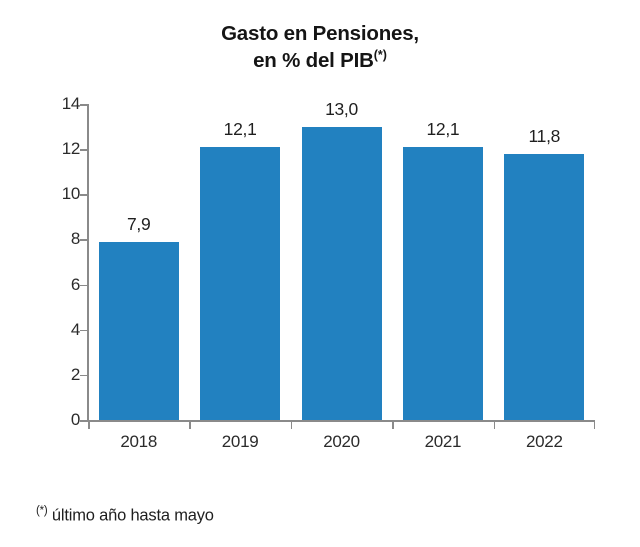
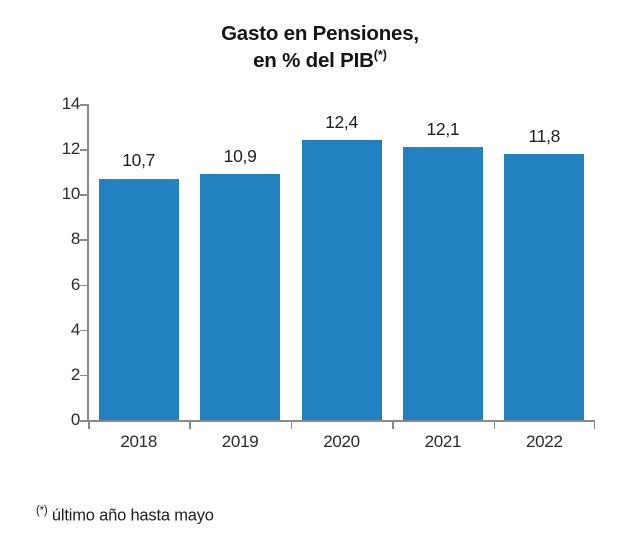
2018: 7,9 -> 10,7
2019: 12,1 -> 10,9
2020: 13,0 -> 12,4
